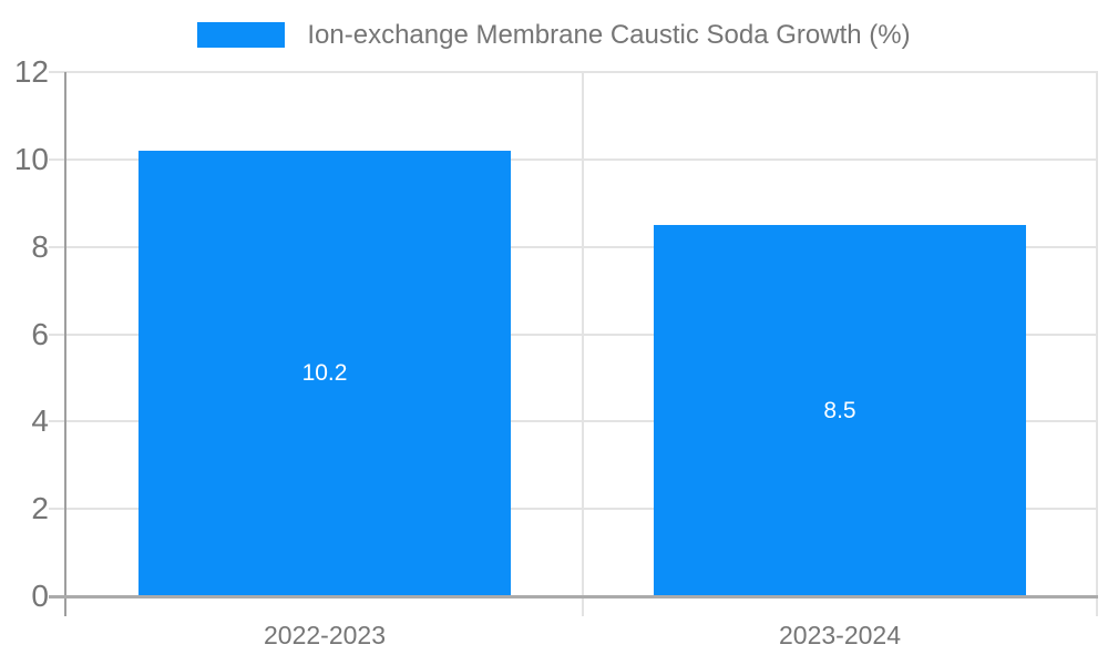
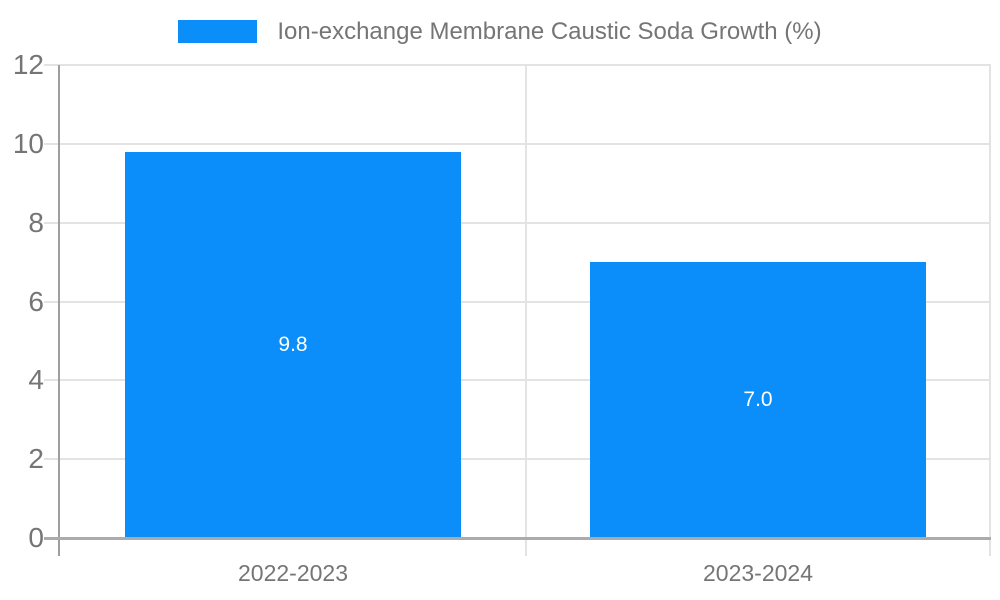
2022-2023: 10.2 -> 9.8
2023-2024: 8.5 -> 7.0
